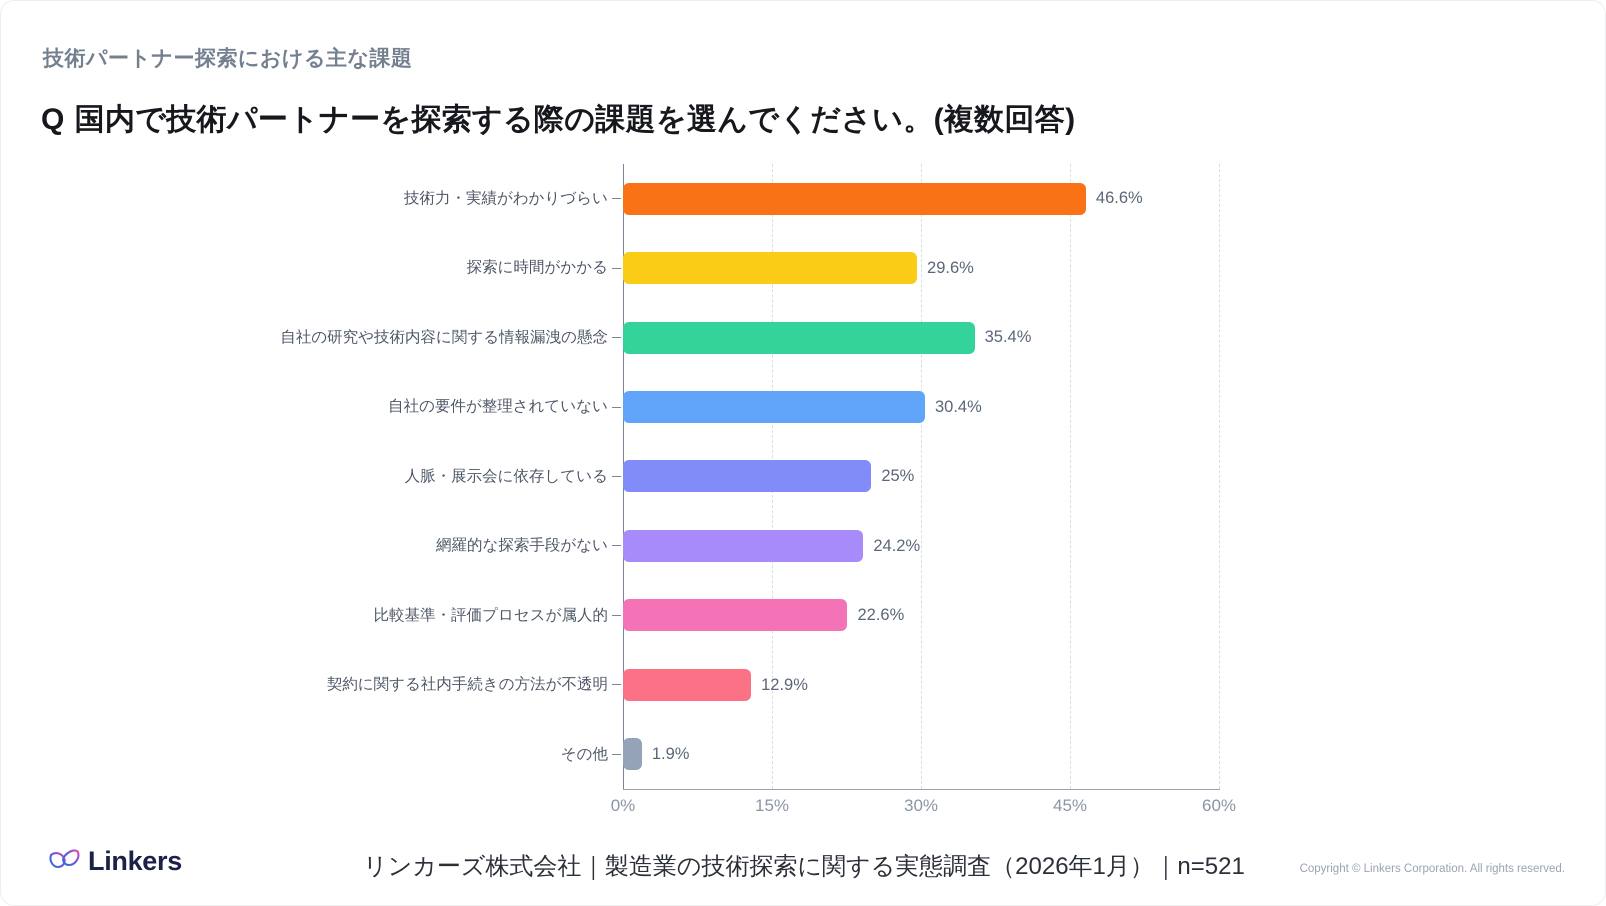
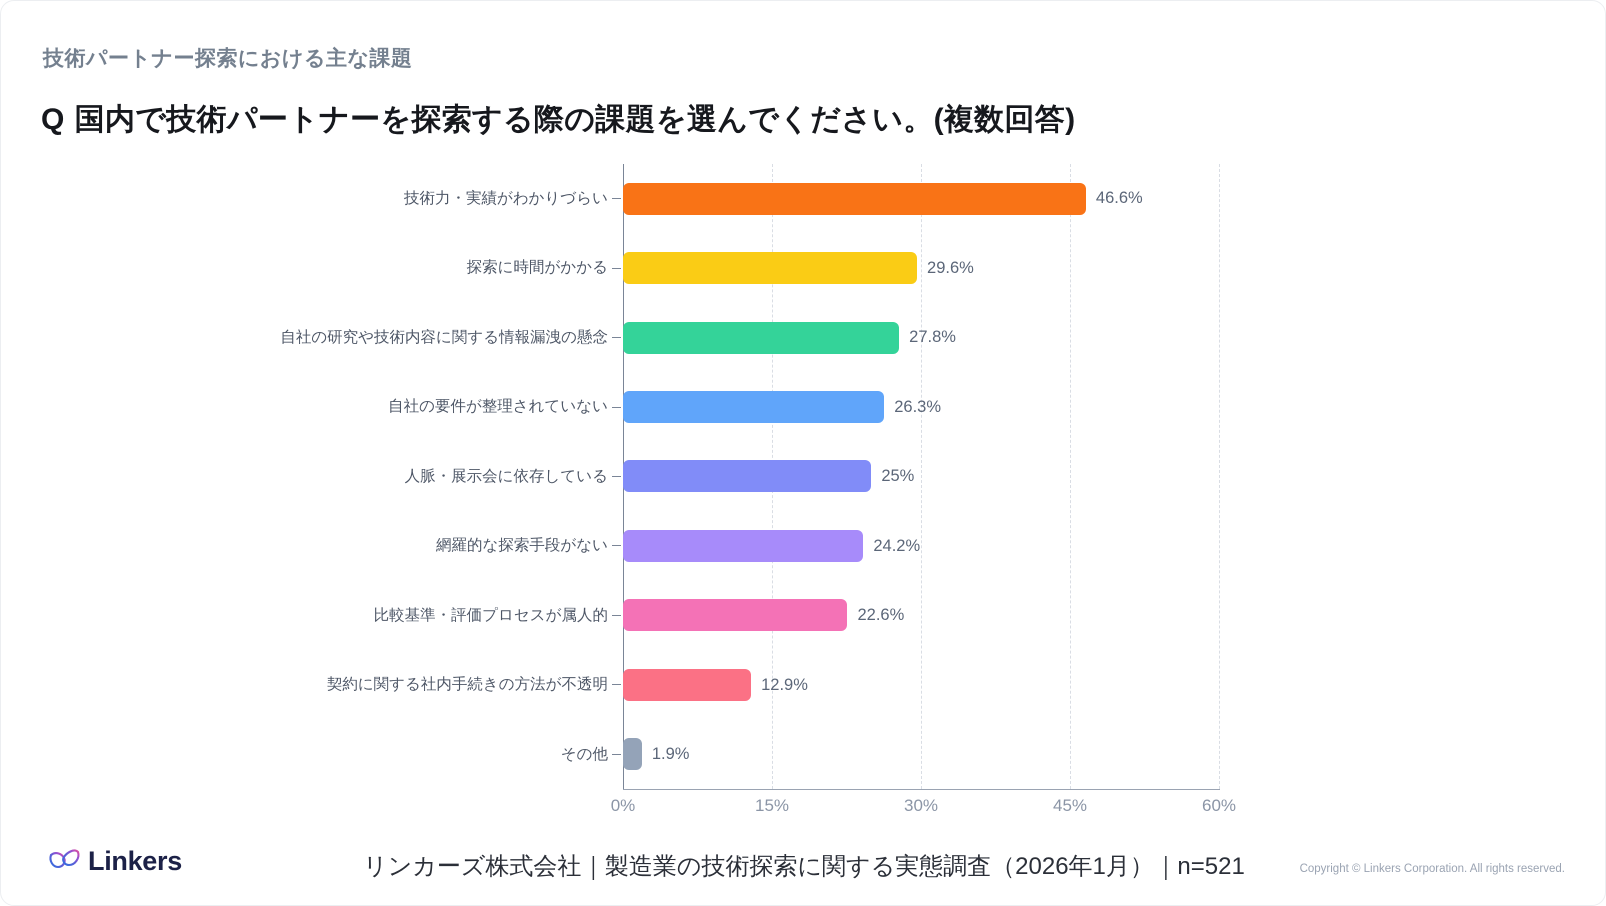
自社の研究や技術内容に関する情報漏洩の懸念: 35.4% -> 27.8%
自社の要件が整理されていない: 30.4% -> 26.3%
